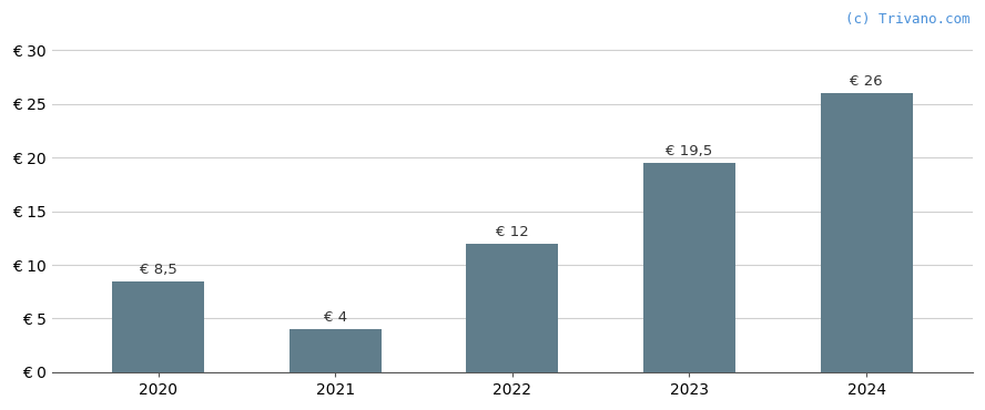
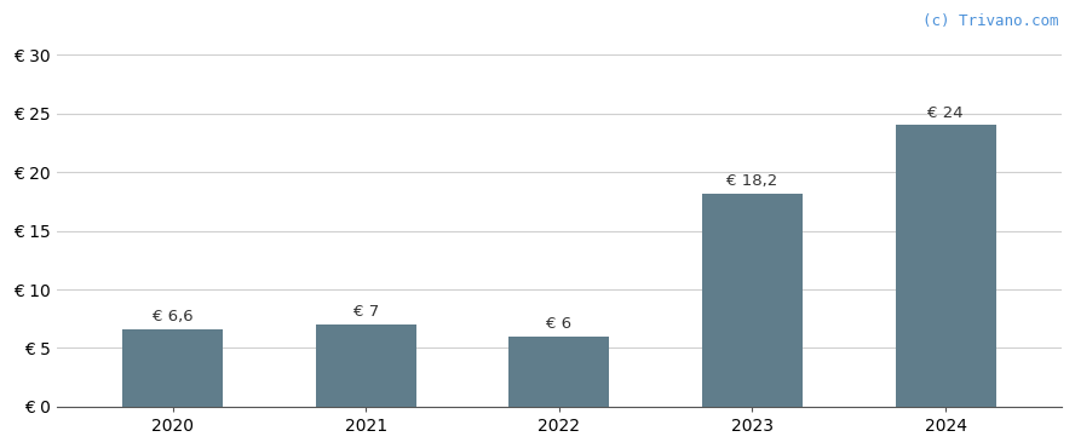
2020: 8,5 -> 6,6
2021: 4 -> 7
2022: 12 -> 6
2023: 19,5 -> 18,2
2024: 26 -> 24
